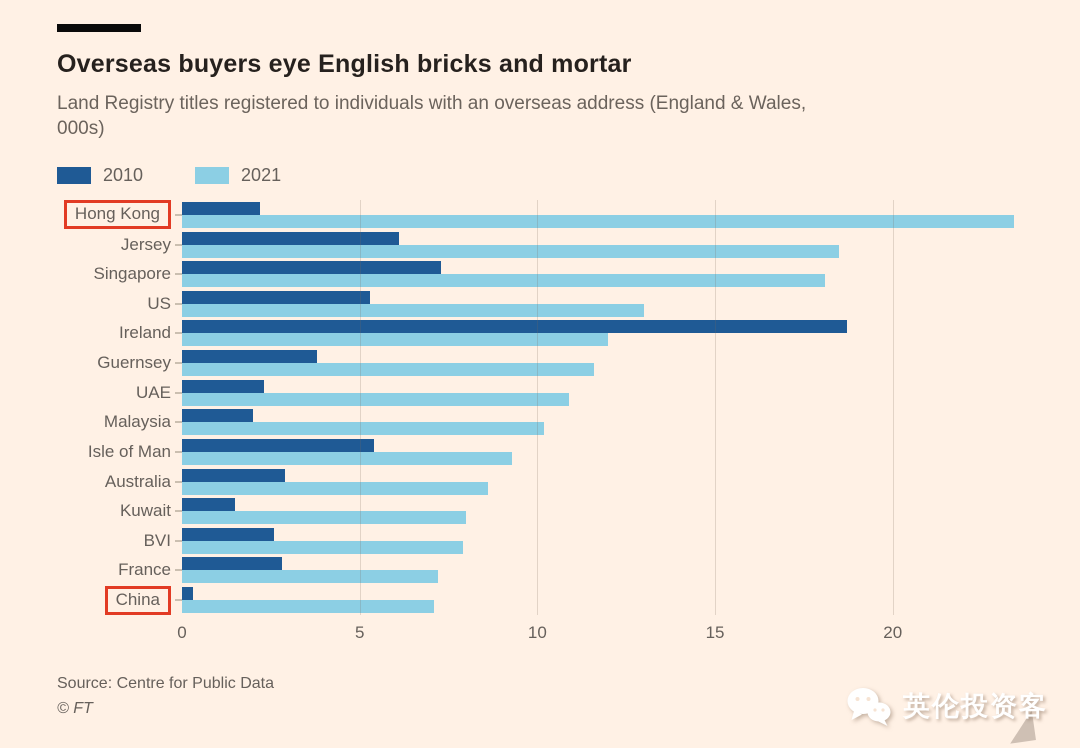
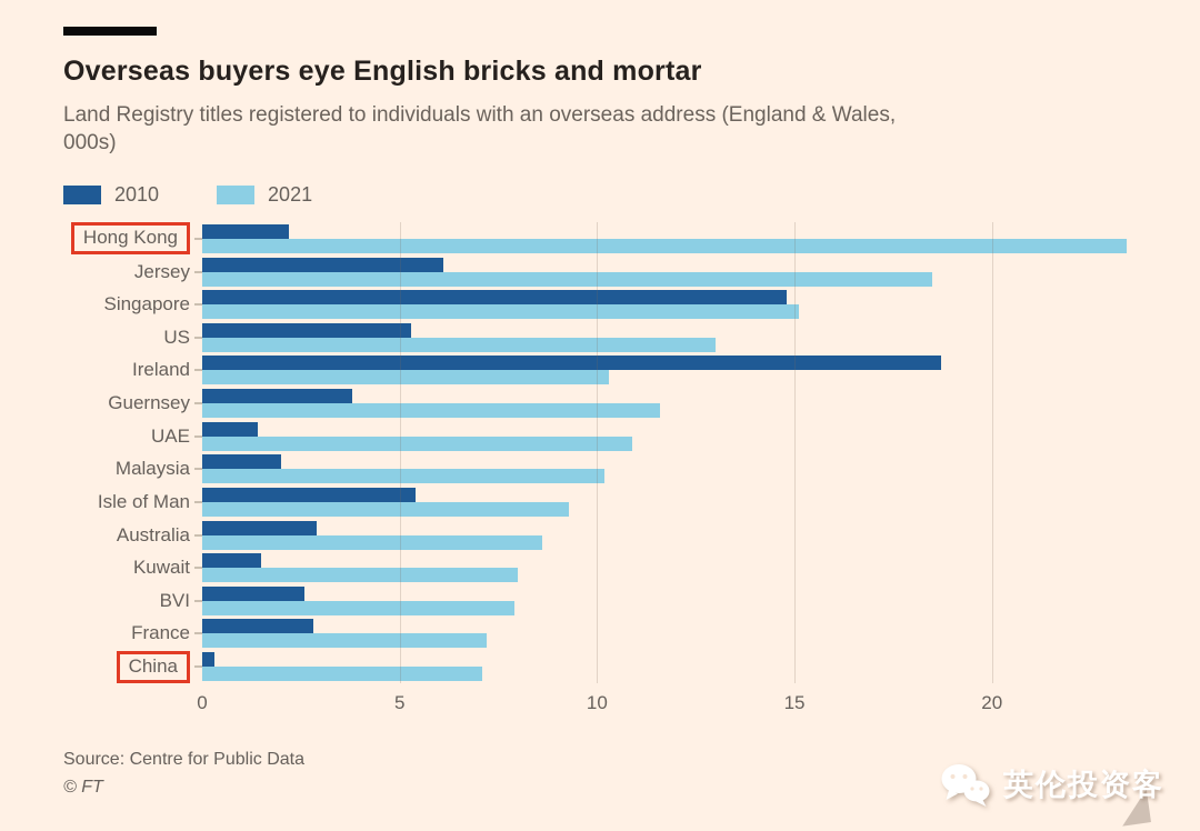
2010/Singapore: 7.3 -> 14.8
2021/Singapore: 18.1 -> 15.1
2021/Ireland: 12.0 -> 10.3
2010/UAE: 2.3 -> 1.4
